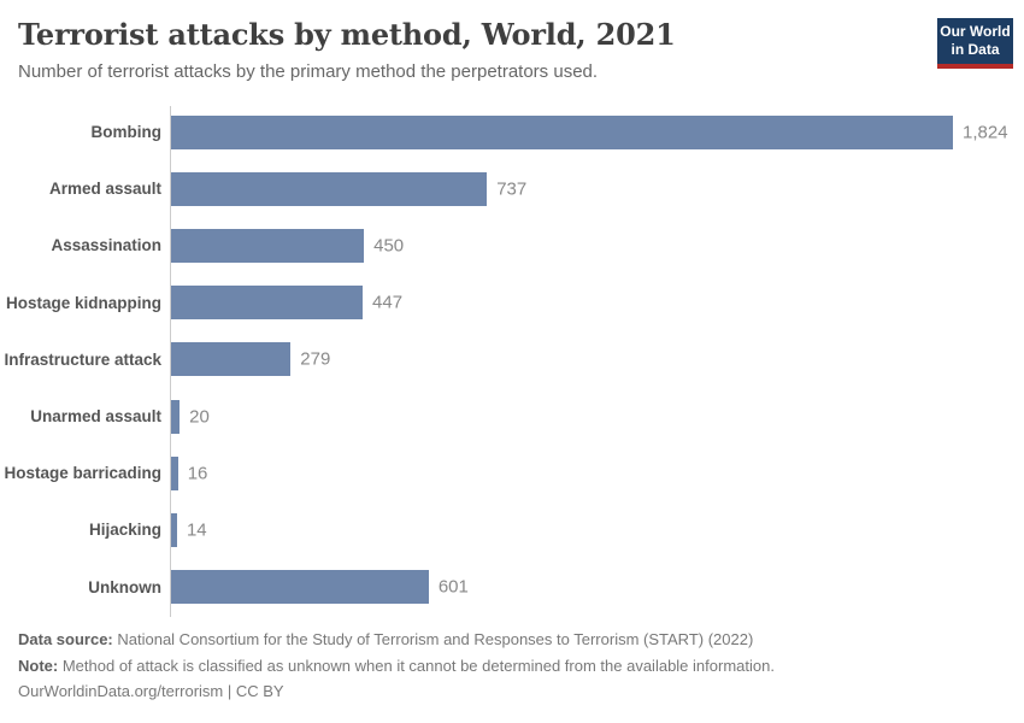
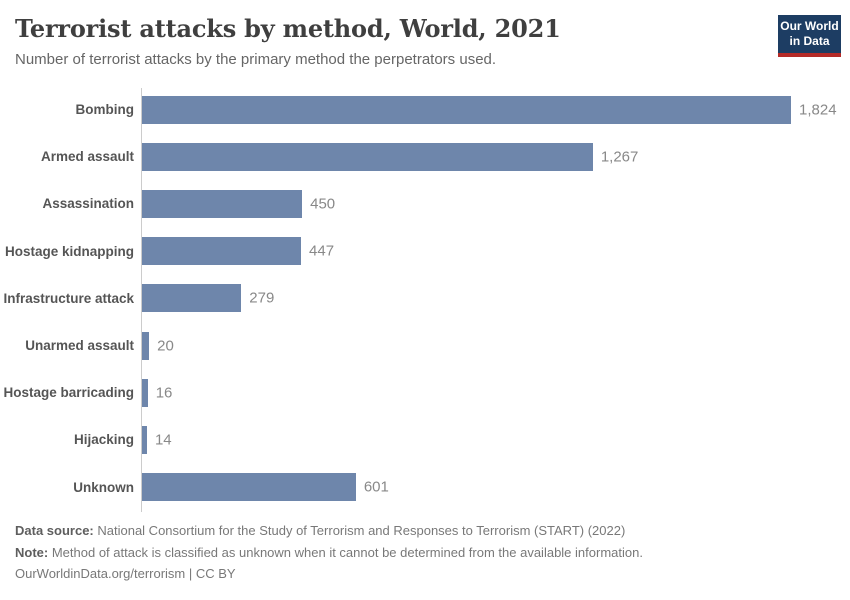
Armed assault: 737 -> 1,267
